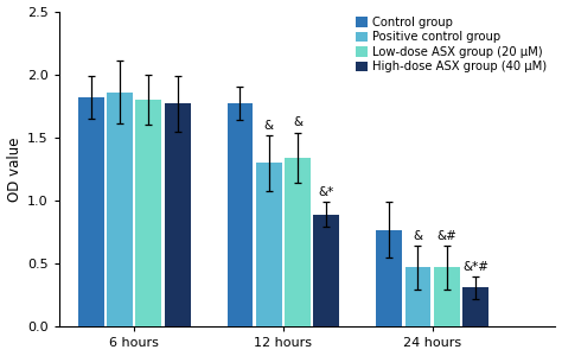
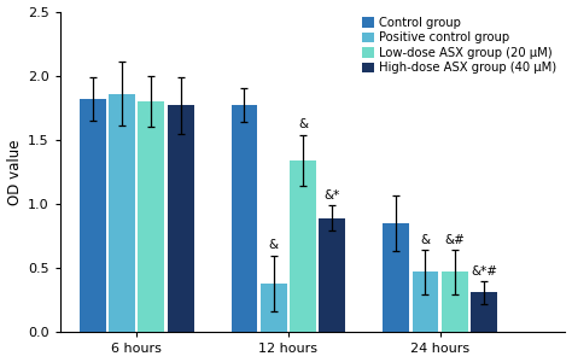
Positive control group/12 hours: 1.30 -> 0.38
Control group/24 hours: 0.77 -> 0.85
